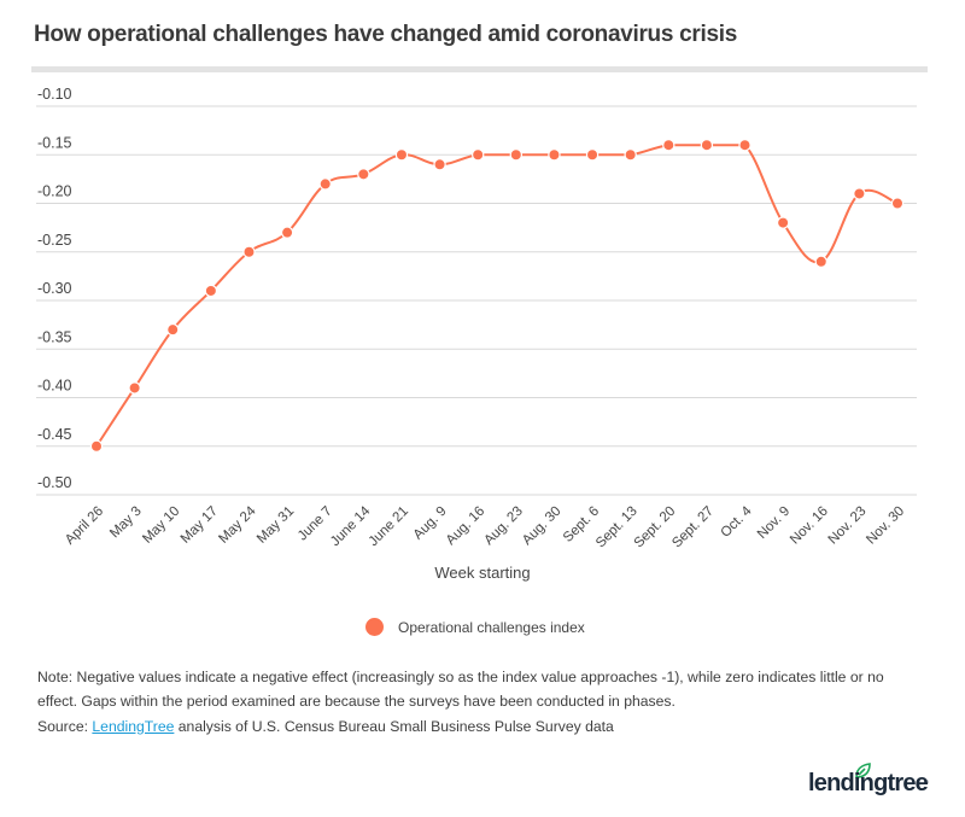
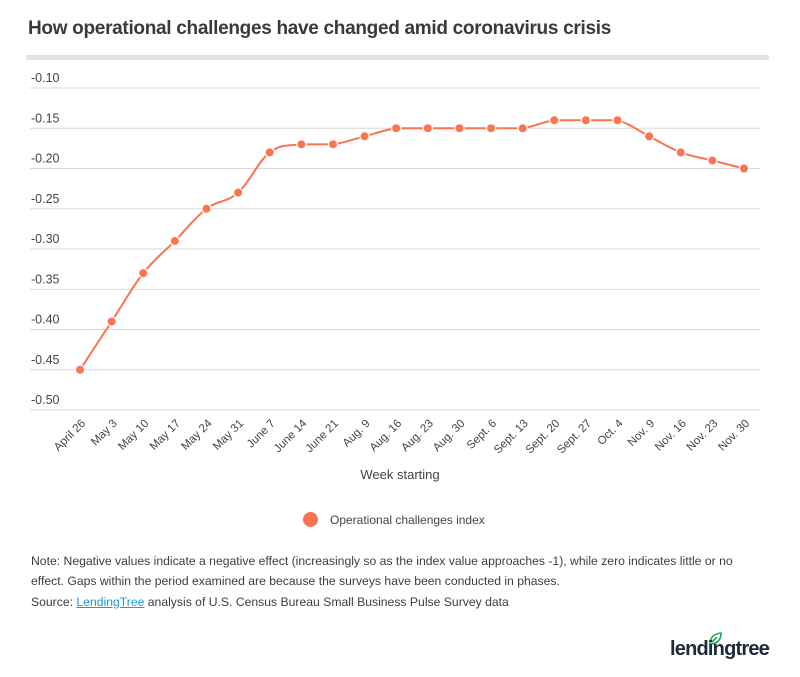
June 21: -0.15 -> -0.17
Nov. 9: -0.22 -> -0.16
Nov. 16: -0.26 -> -0.18
